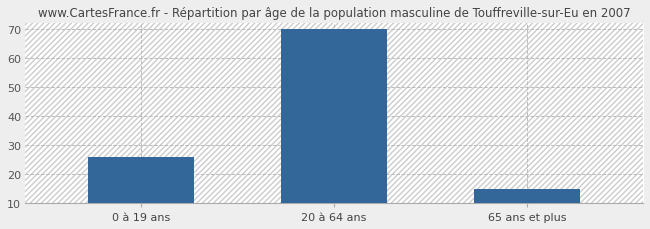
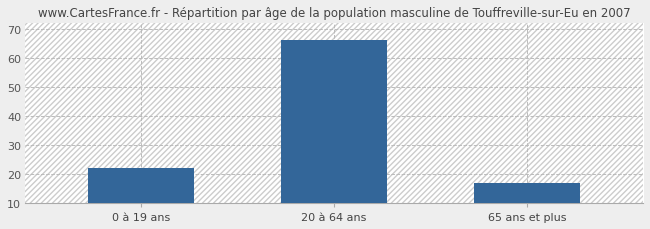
0 à 19 ans: 26 -> 22
20 à 64 ans: 70 -> 66
65 ans et plus: 15 -> 17
